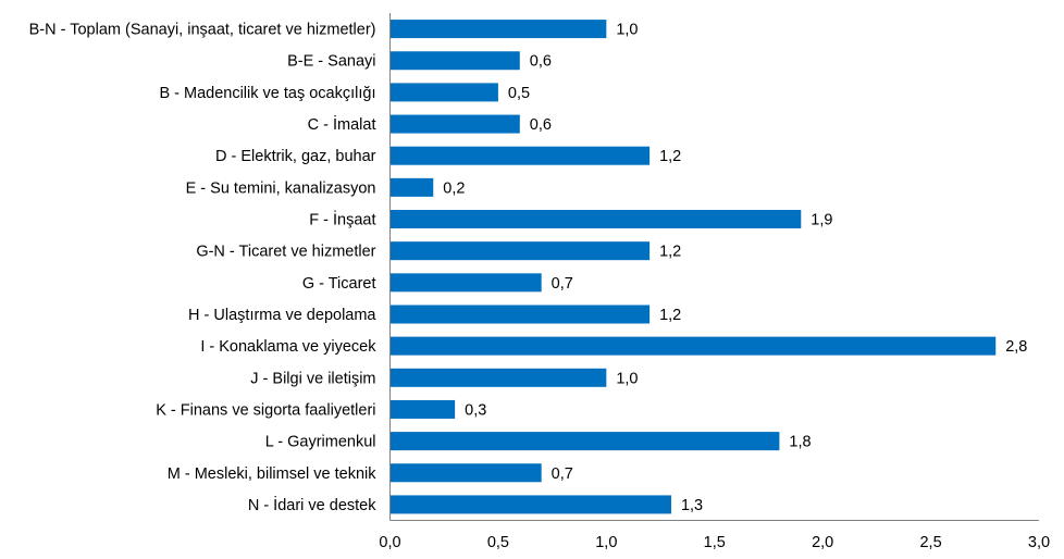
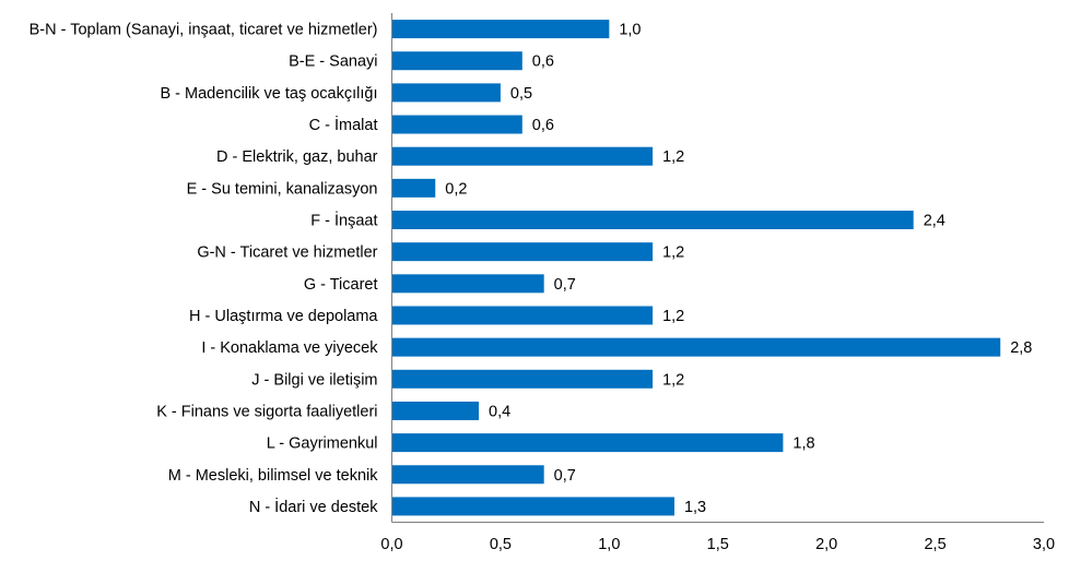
F - İnşaat: 1,9 -> 2,4
J - Bilgi ve iletişim: 1,0 -> 1,2
K - Finans ve sigorta faaliyetleri: 0,3 -> 0,4
